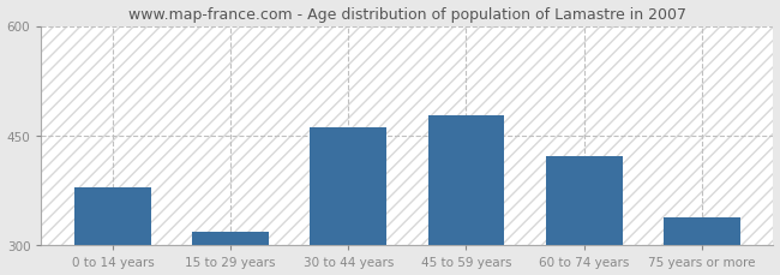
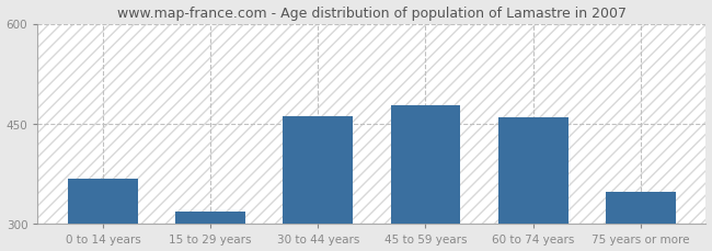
0 to 14 years: 380 -> 368
60 to 74 years: 422 -> 460
75 years or more: 338 -> 348
